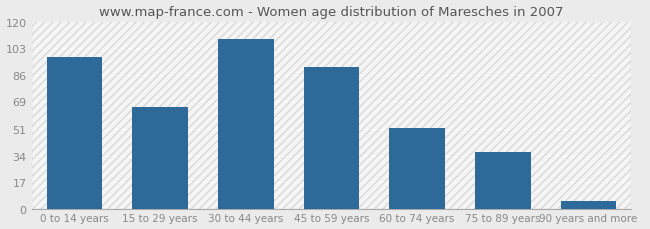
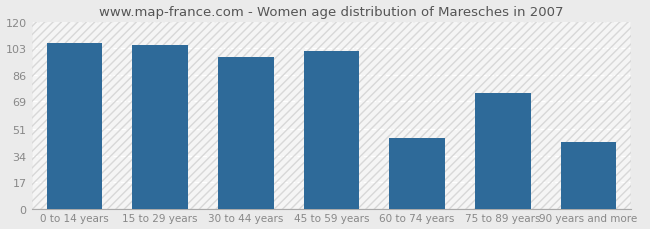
0 to 14 years: 97 -> 106
15 to 29 years: 65 -> 105
30 to 44 years: 109 -> 97
45 to 59 years: 91 -> 101
60 to 74 years: 52 -> 45
75 to 89 years: 36 -> 74
90 years and more: 5 -> 43
